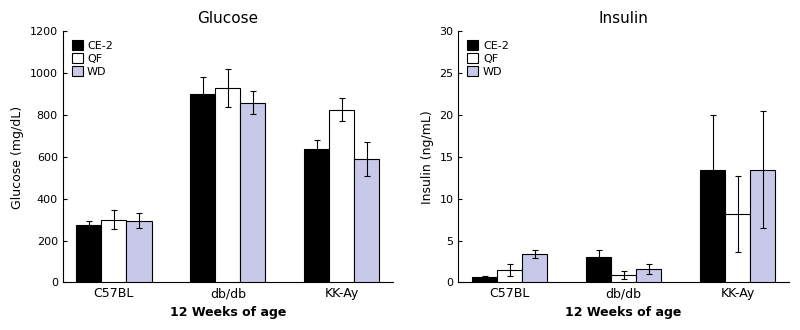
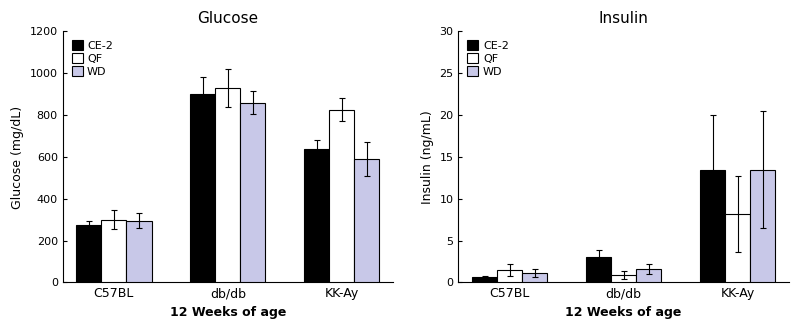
Insulin/WD/C57BL: 3.4 -> 1.1
